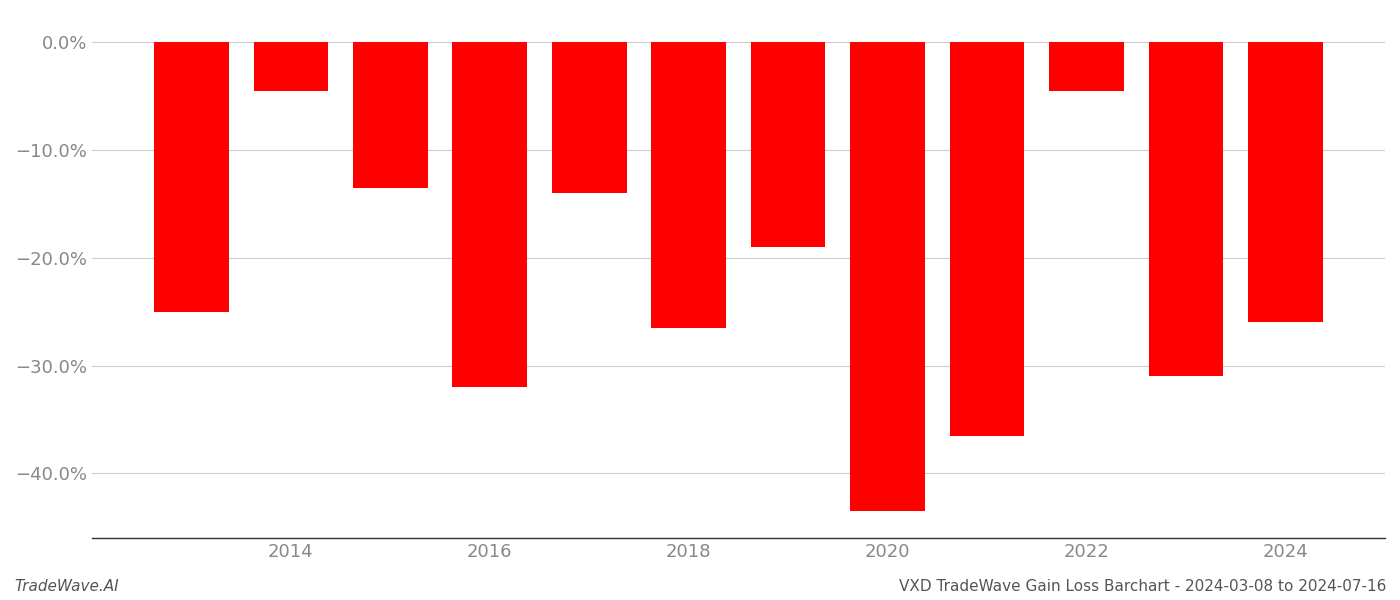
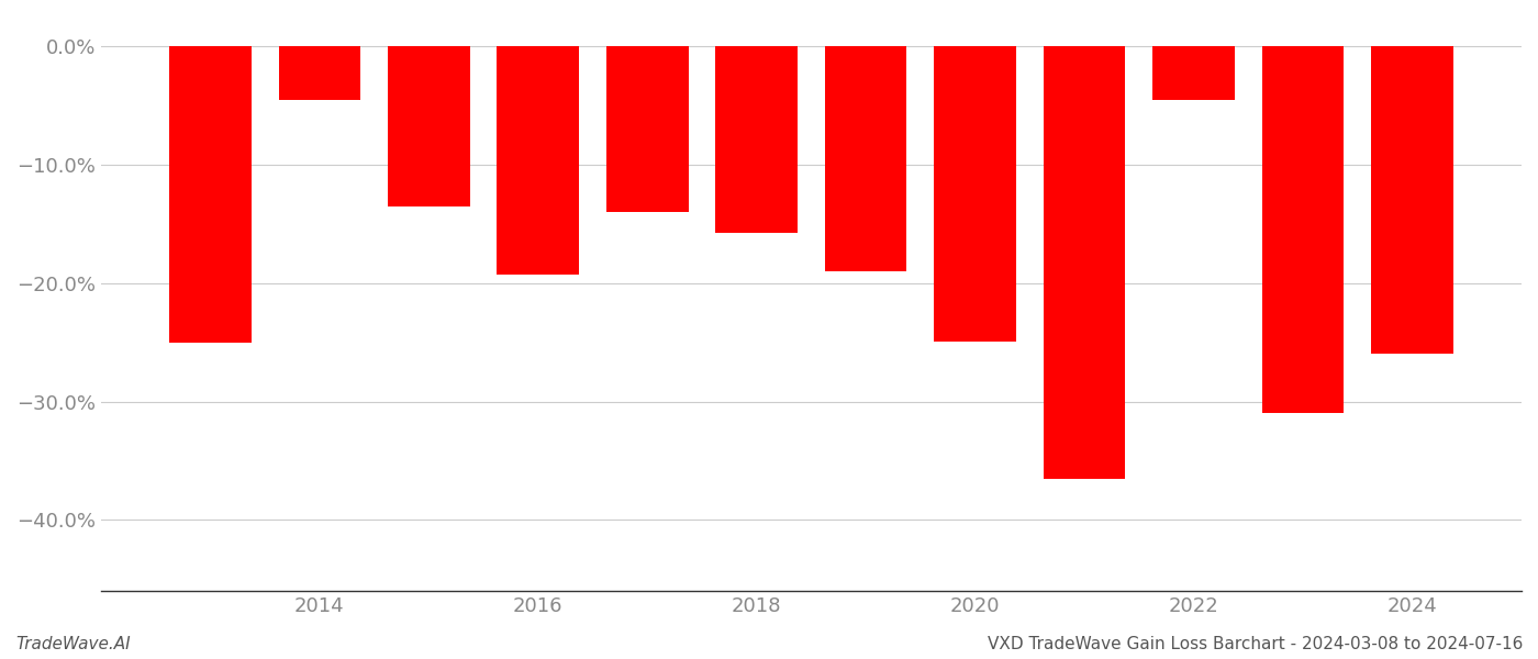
2016: -32.0% -> -19.3%
2018: -26.5% -> -15.8%
2020: -43.5% -> -24.9%
